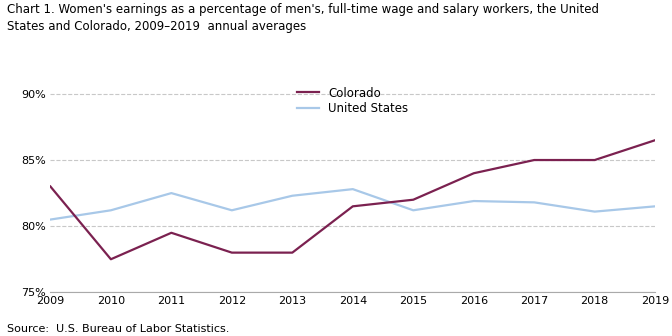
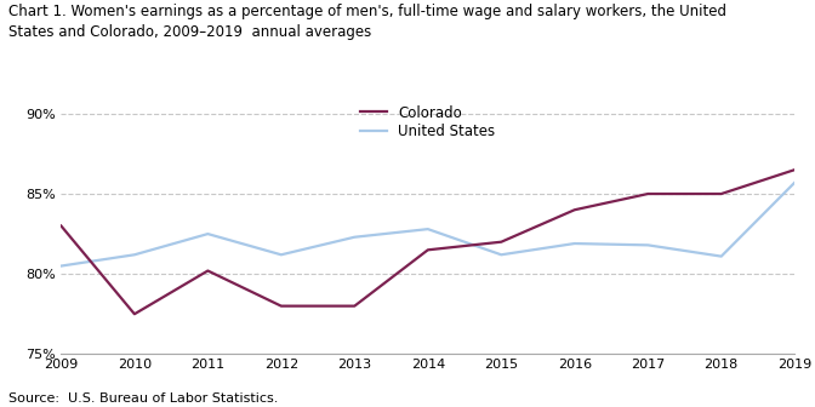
Colorado/2011: 79.5% -> 80.2%
United States/2019: 81.5% -> 85.7%
